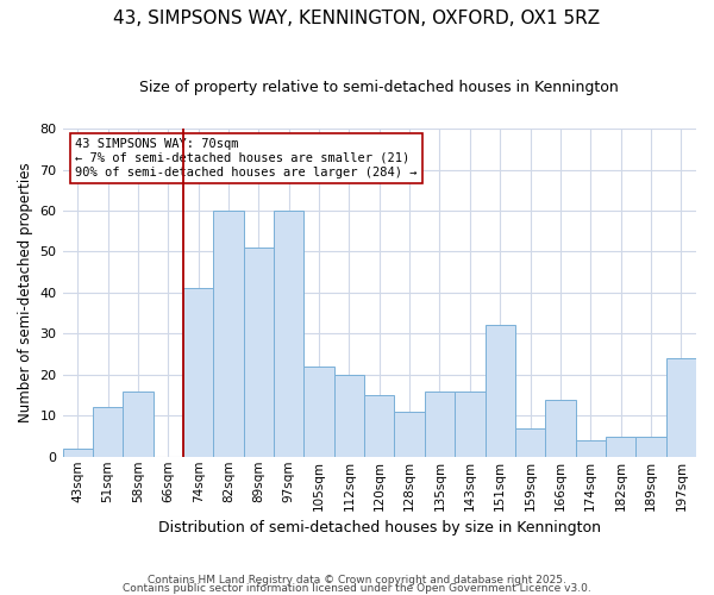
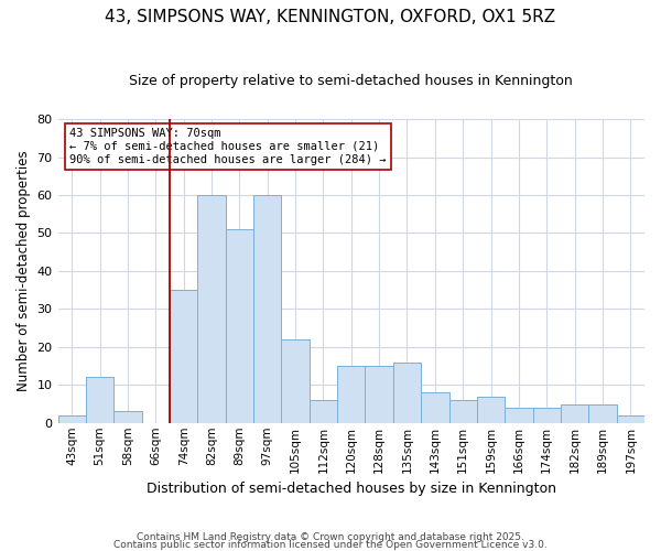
58sqm: 16 -> 3
74sqm: 41 -> 35
112sqm: 20 -> 6
128sqm: 11 -> 15
143sqm: 16 -> 8
151sqm: 32 -> 6
166sqm: 14 -> 4
197sqm: 24 -> 2
